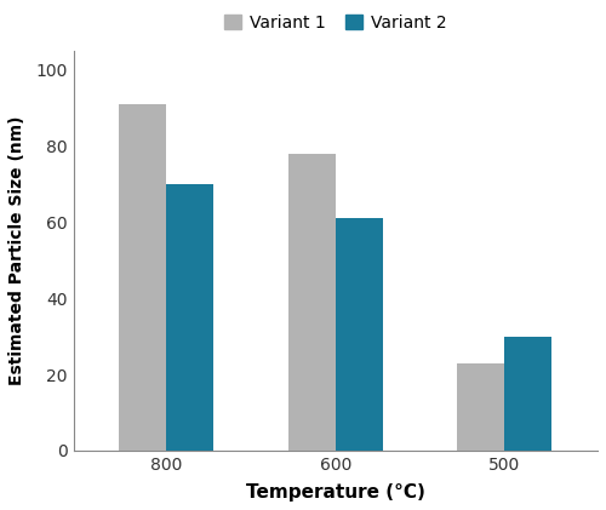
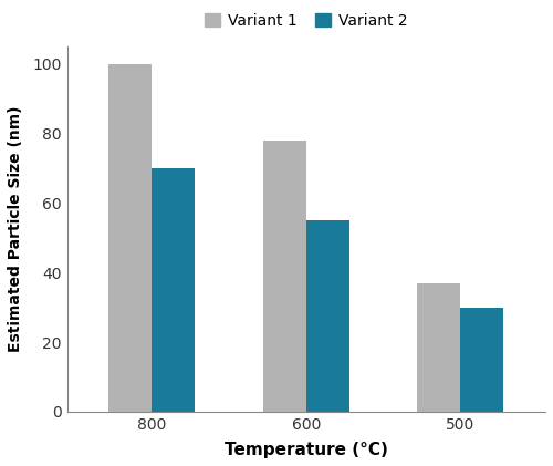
Variant 1/800: 91 -> 100
Variant 2/600: 61 -> 55
Variant 1/500: 23 -> 37
